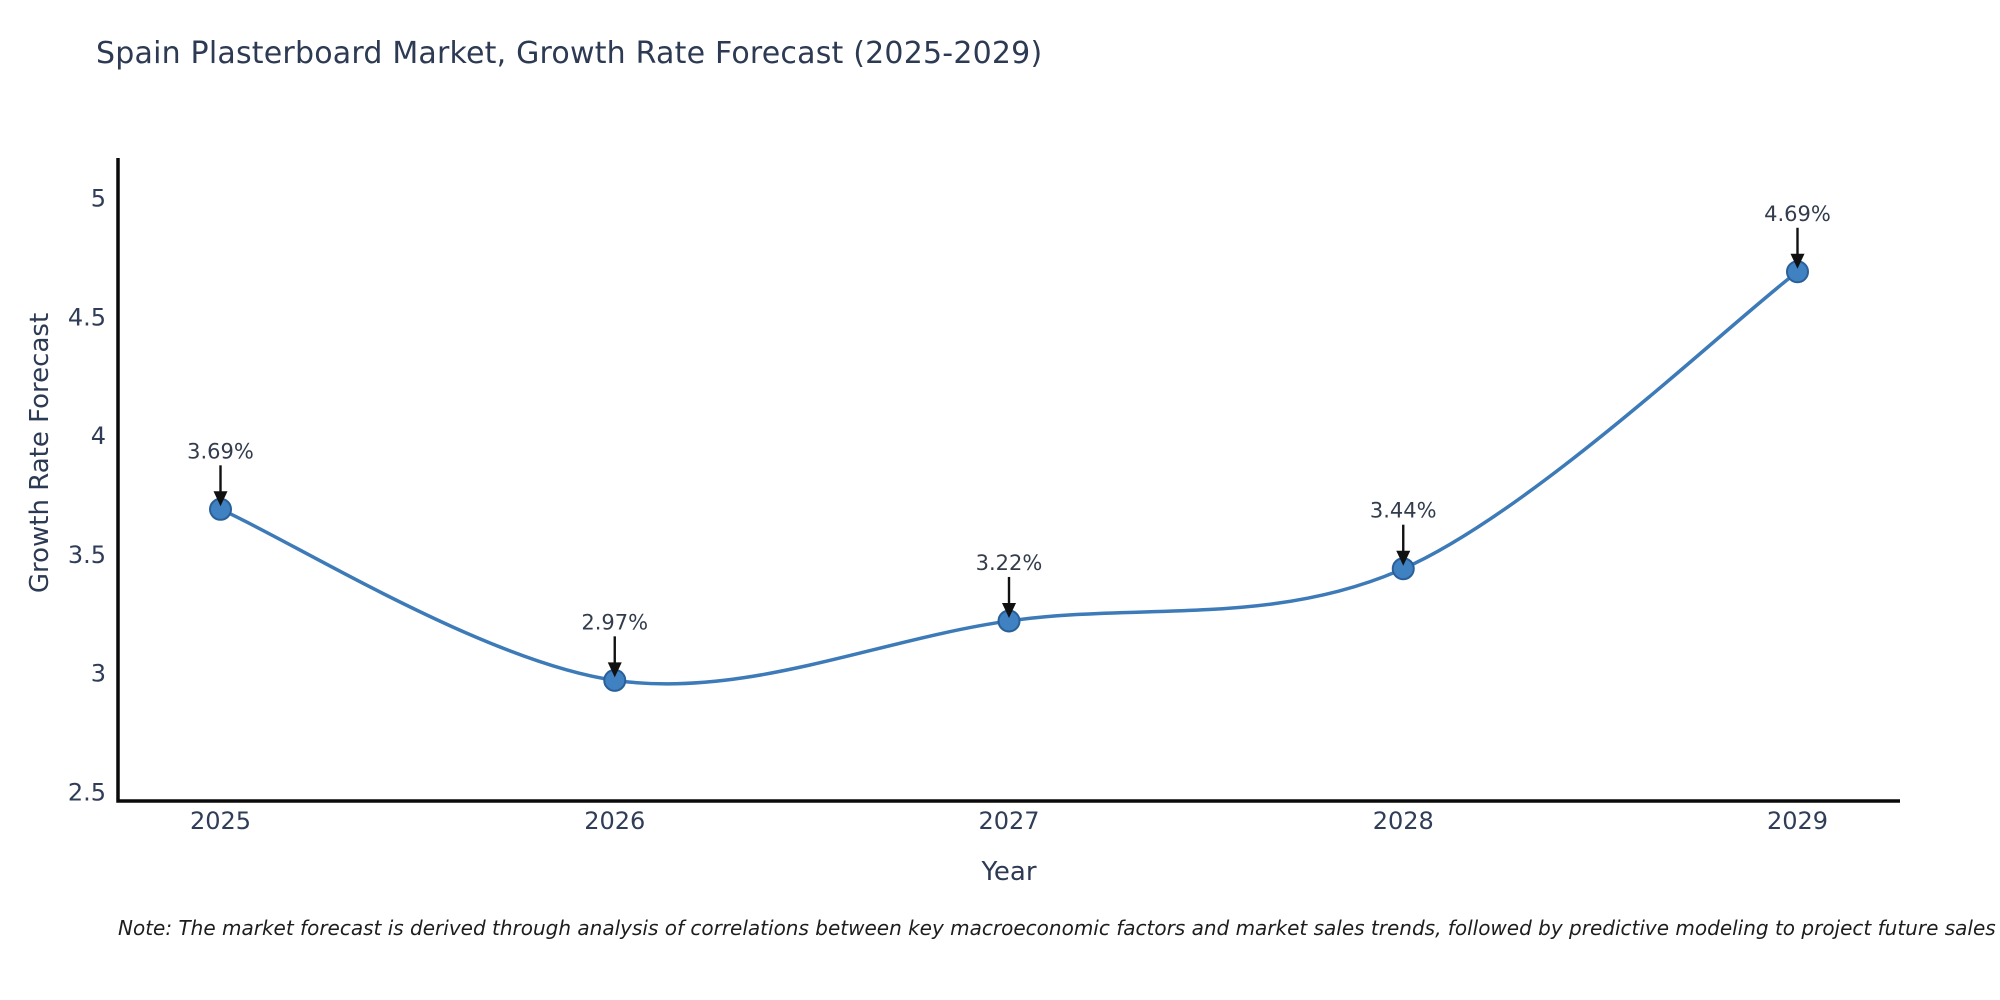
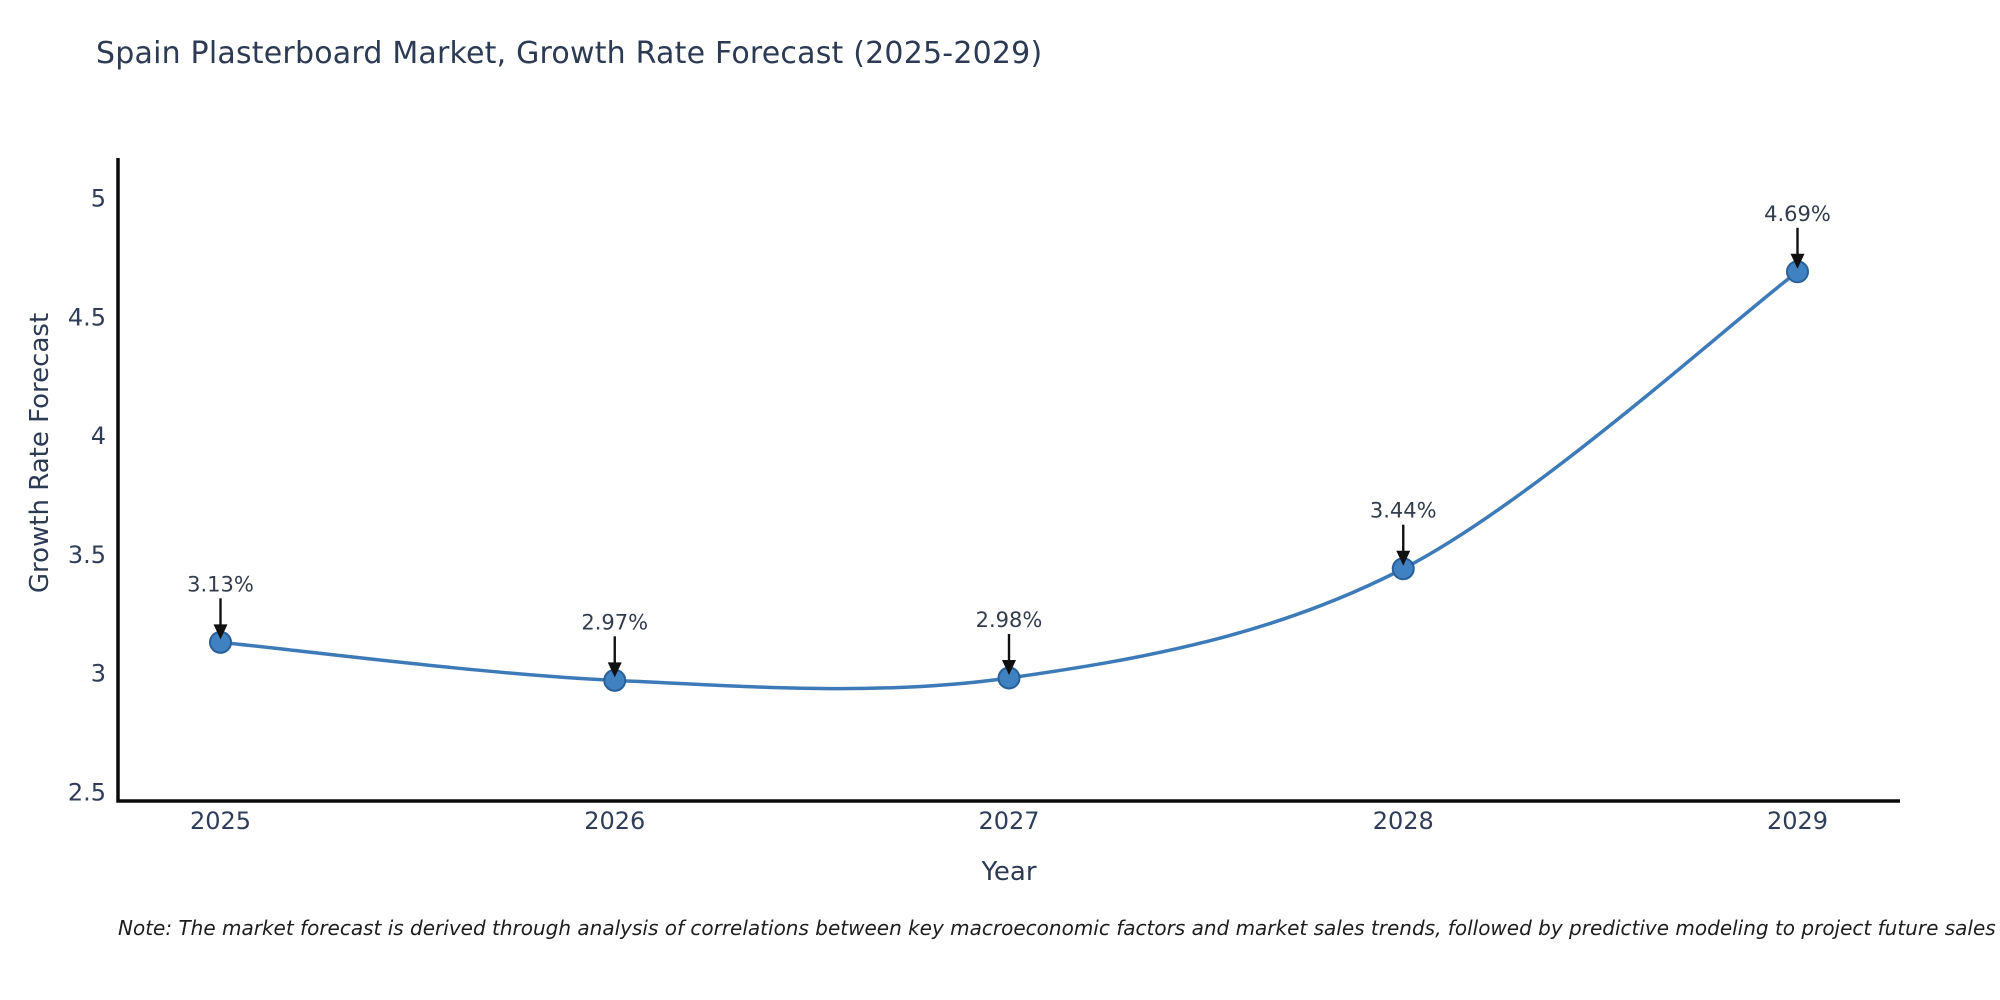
2025: 3.69% -> 3.13%
2027: 3.22% -> 2.98%
